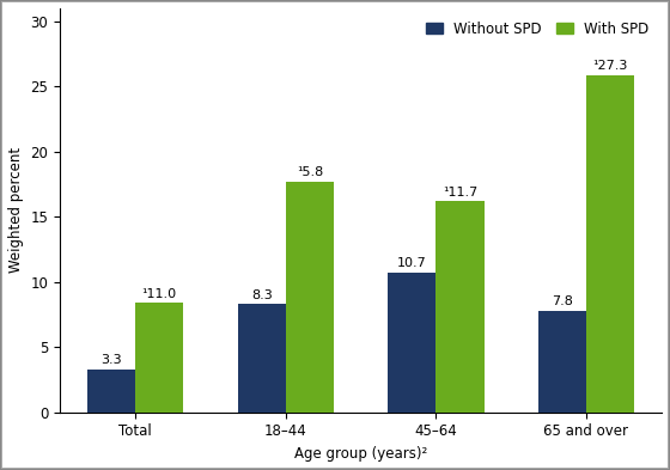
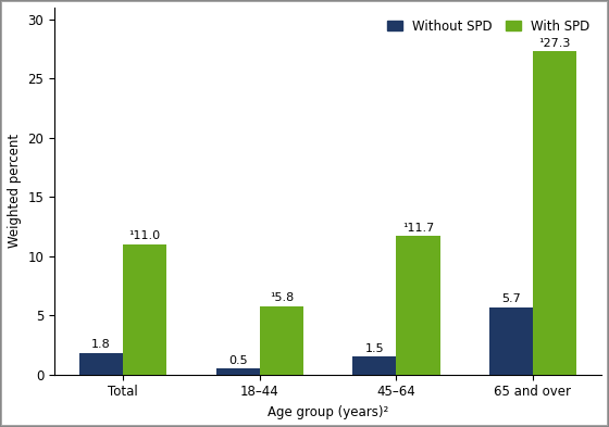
Without SPD/Total: 3.3 -> 1.8
With SPD/Total: 8.4 -> 11.0
Without SPD/18–44: 8.3 -> 0.5
With SPD/18–44: 17.7 -> 5.8
Without SPD/45–64: 10.7 -> 1.5
With SPD/45–64: 16.2 -> 11.7
Without SPD/65 and over: 7.8 -> 5.7
With SPD/65 and over: 25.9 -> 27.3
